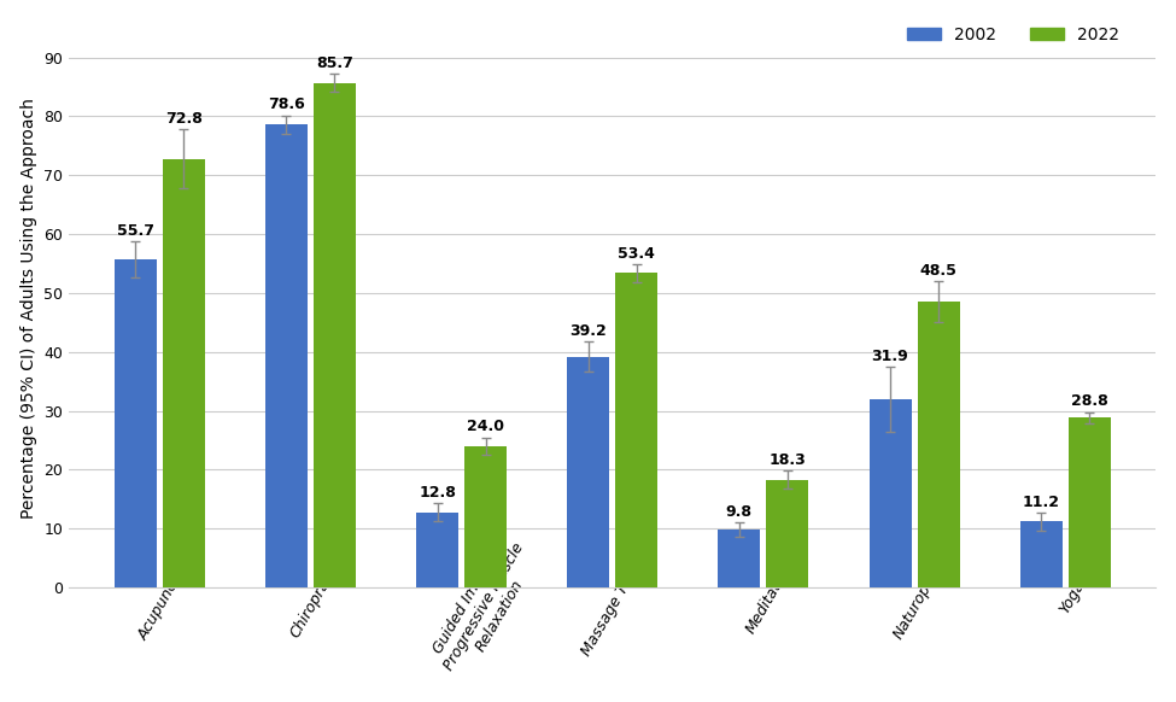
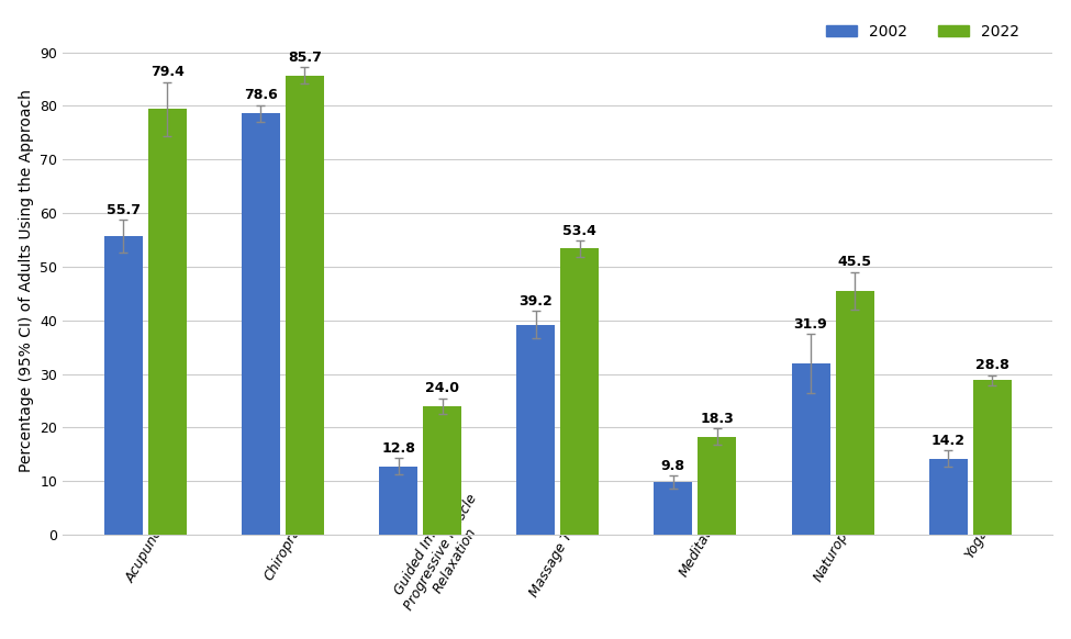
2022/Acupuncture: 72.8 -> 79.4
2022/Naturopathy: 48.5 -> 45.5
2002/Yoga: 11.2 -> 14.2
